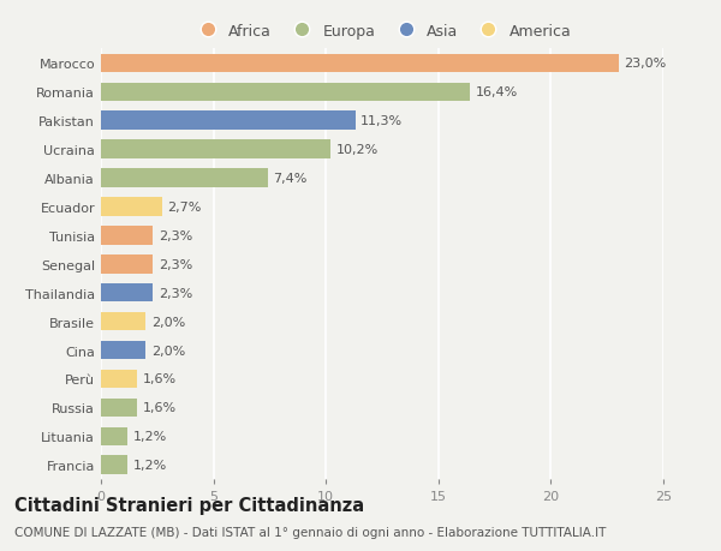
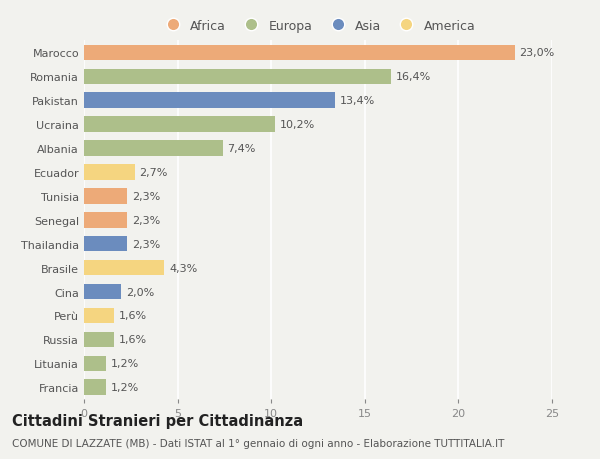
Pakistan: 11,3% -> 13,4%
Brasile: 2,0% -> 4,3%
